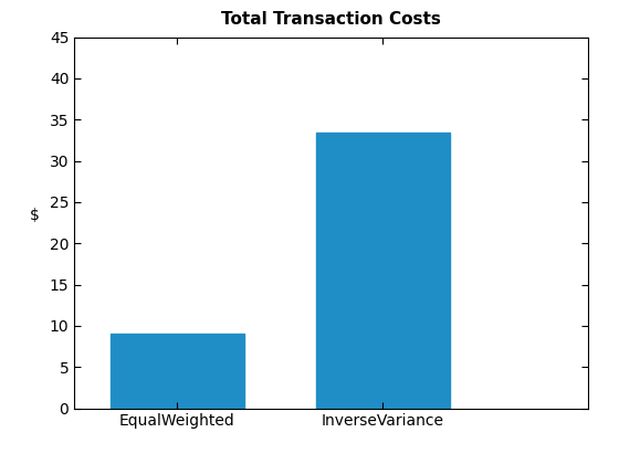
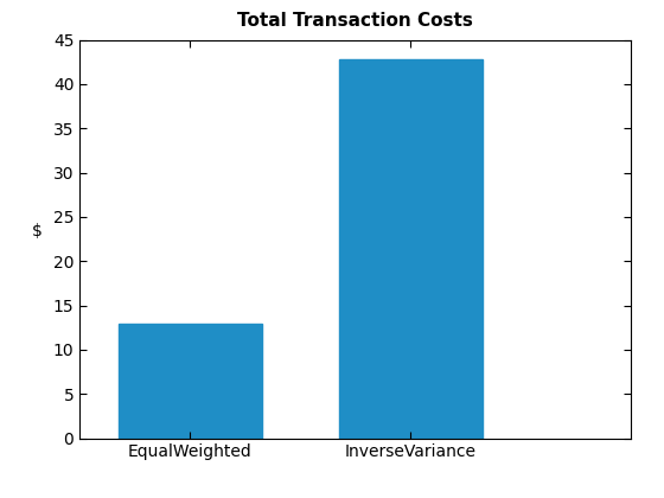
EqualWeighted: 9.0 -> 13.0
InverseVariance: 33.4 -> 42.8
